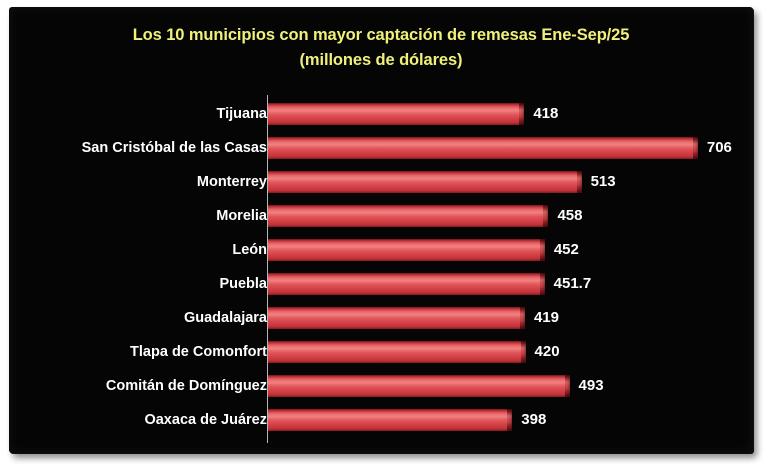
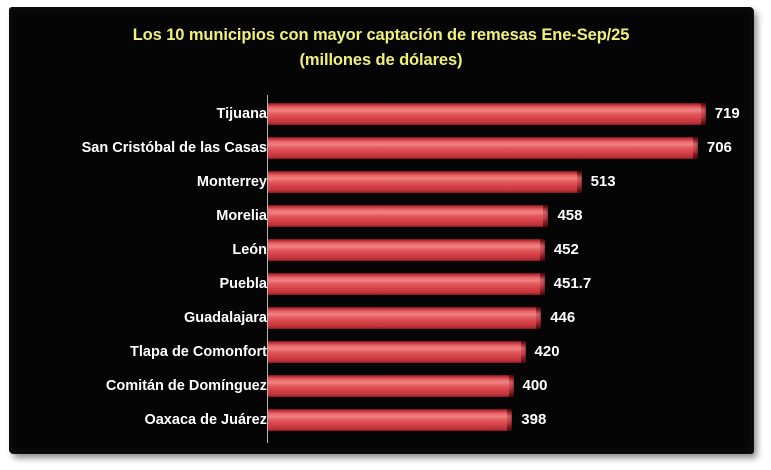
Tijuana: 418 -> 719
Guadalajara: 419 -> 446
Comitán de Domínguez: 493 -> 400
